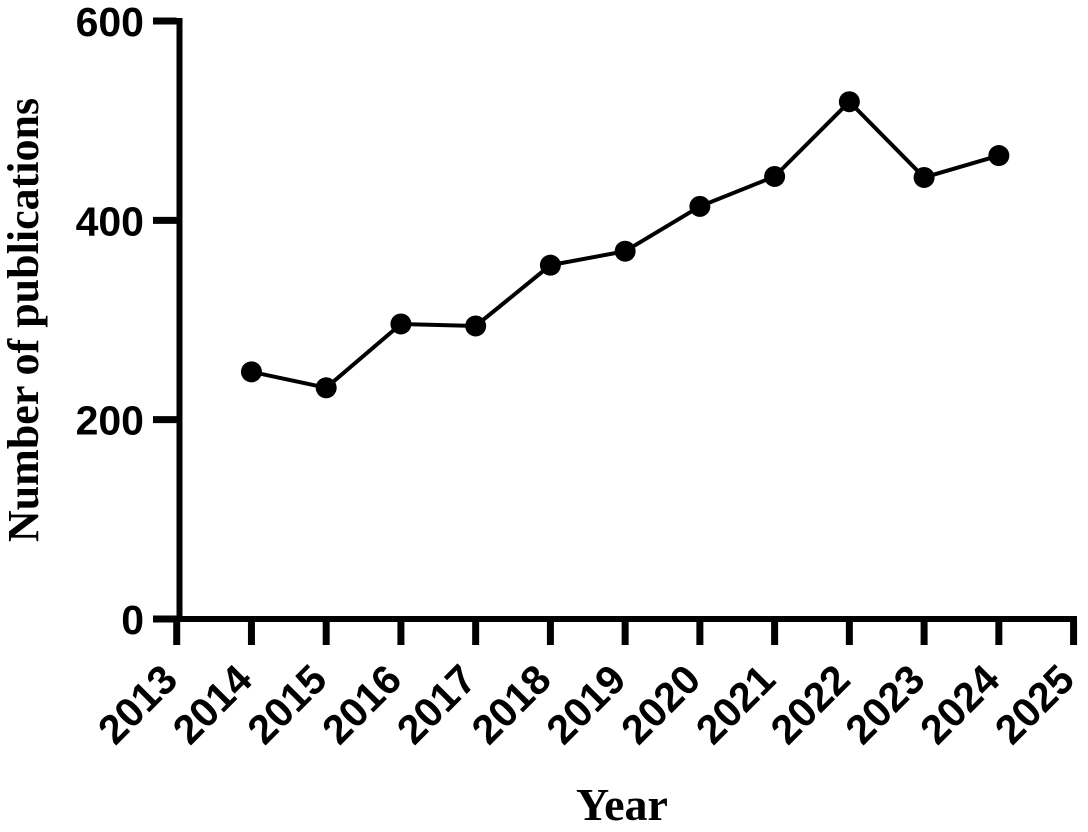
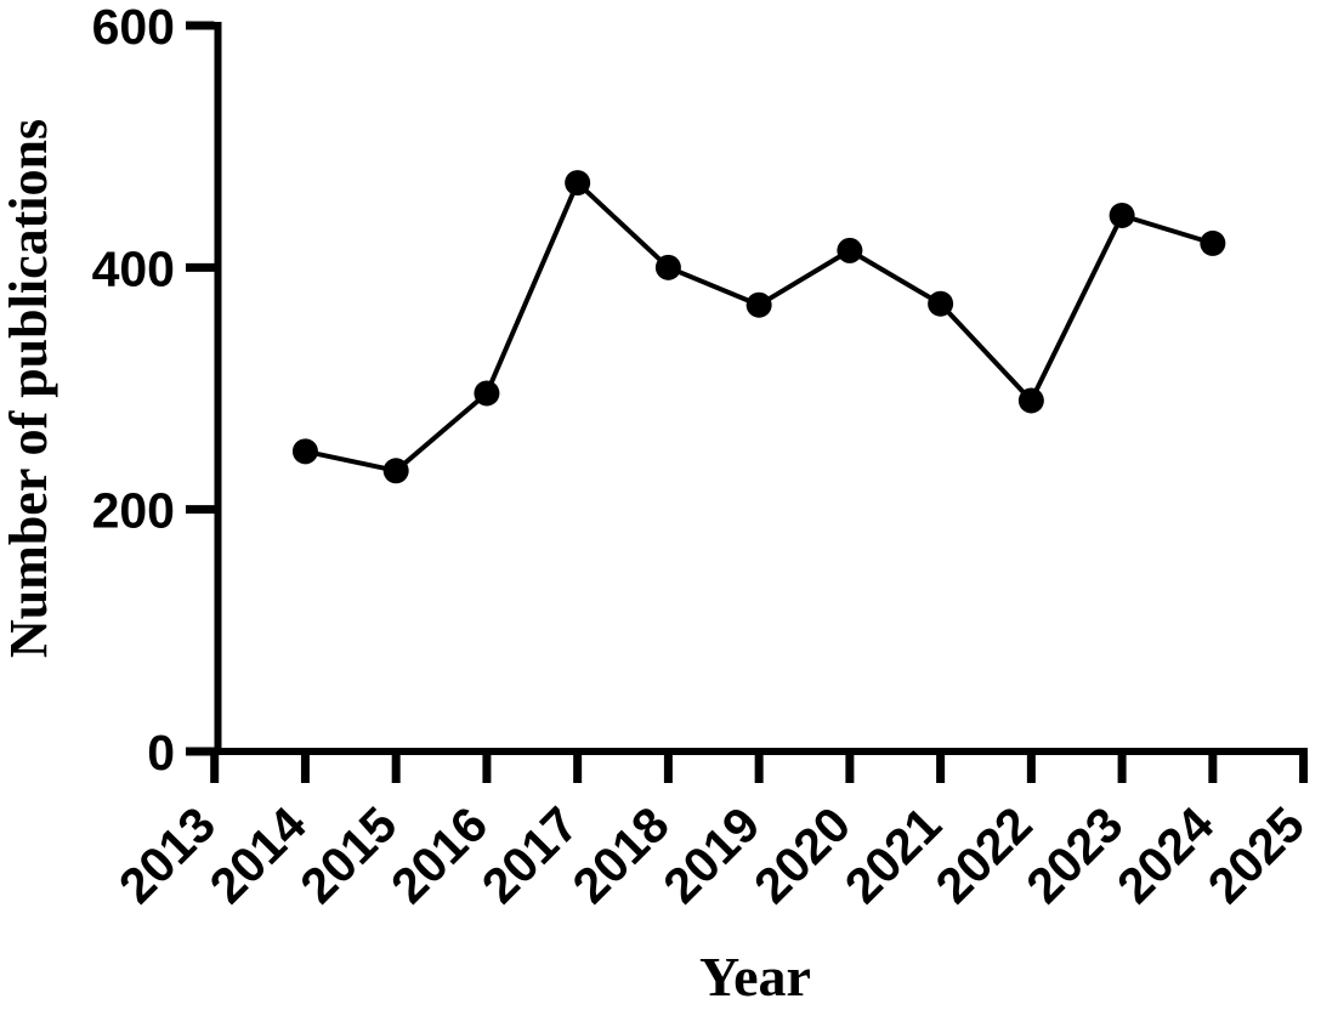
2017: 290 -> 470
2018: 360 -> 400
2021: 440 -> 370
2022: 520 -> 290
2024: 460 -> 420
